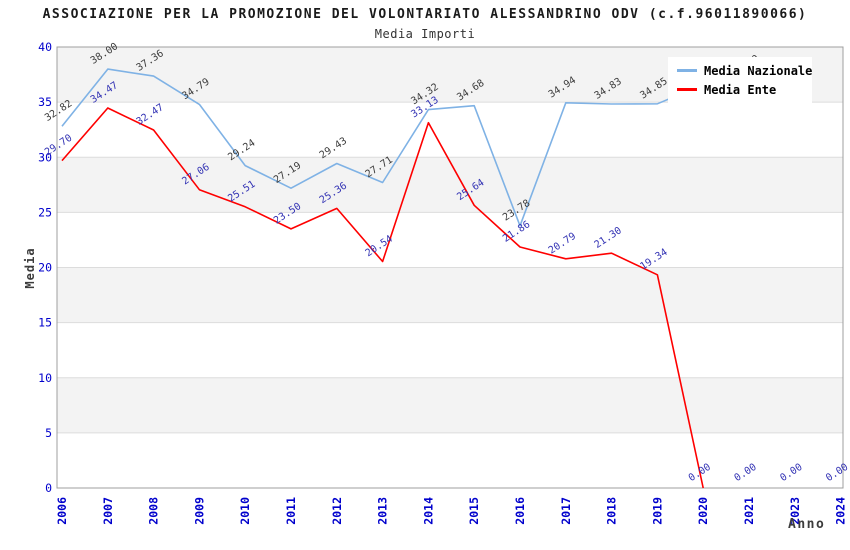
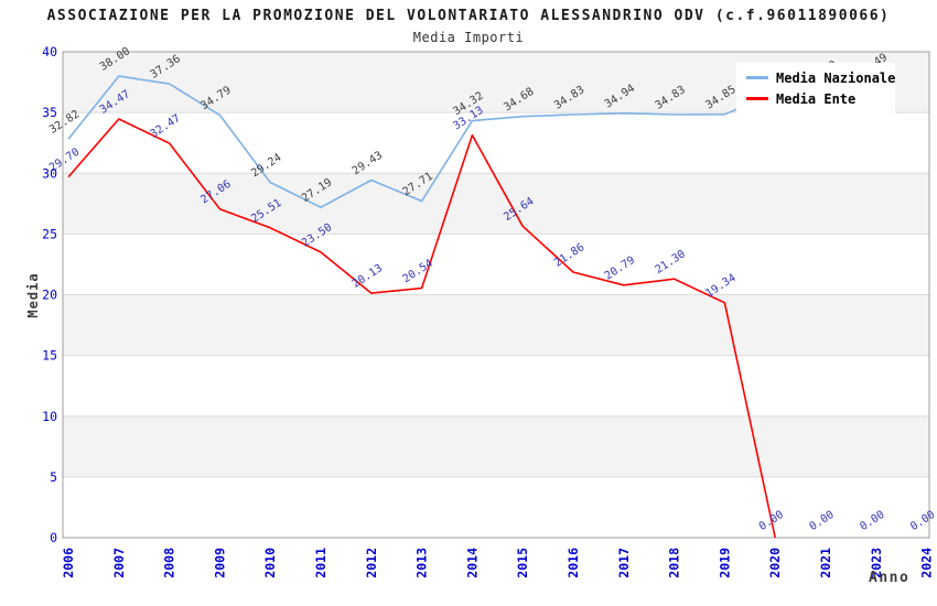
Media Ente/2012: 25.36 -> 20.13
Media Nazionale/2016: 23.78 -> 34.83
Media Nazionale/2023: 35.24 -> 37.49
